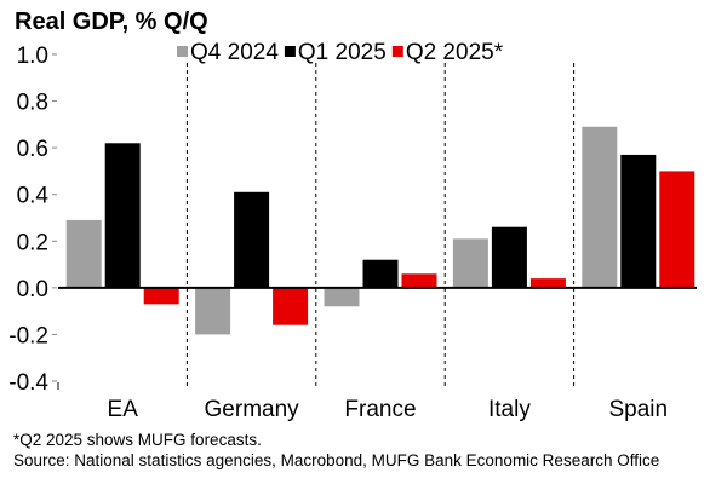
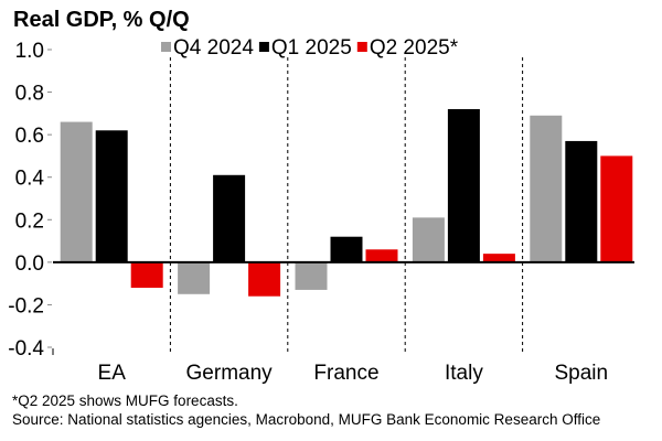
Q4 2024/EA: 0.29 -> 0.66
Q2 2025*/EA: -0.07 -> -0.12
Q4 2024/Germany: -0.20 -> -0.15
Q4 2024/France: -0.08 -> -0.13
Q1 2025/Italy: 0.26 -> 0.72
